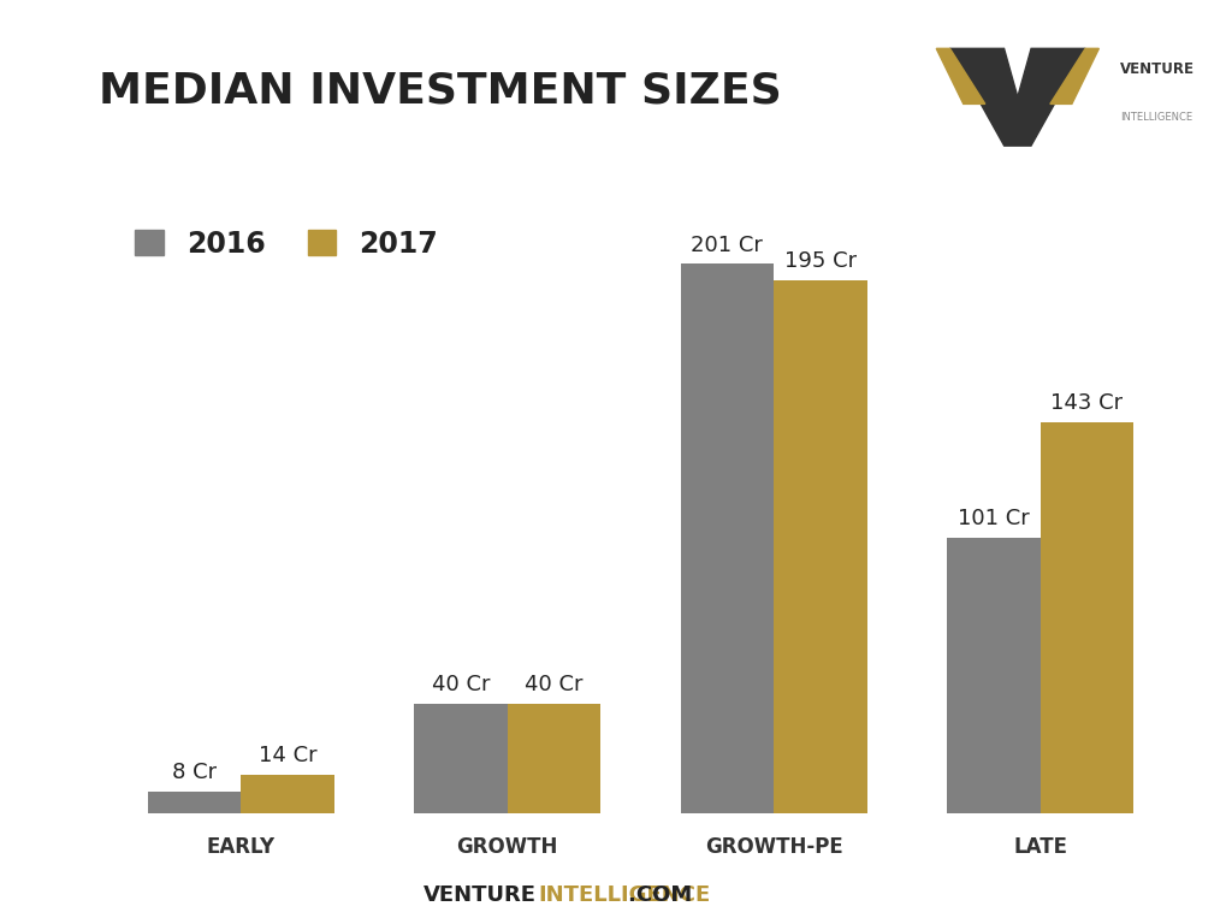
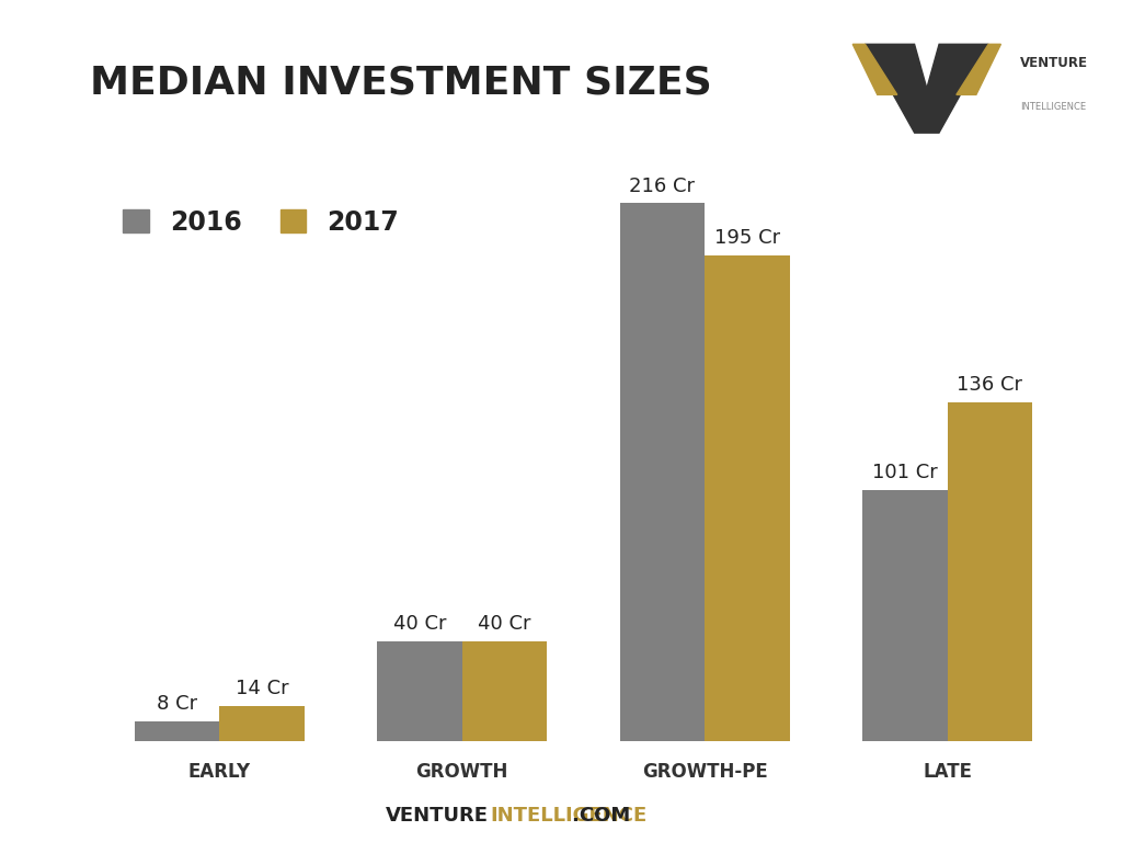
2016/GROWTH-PE: 201 -> 216
2017/LATE: 143 -> 136
